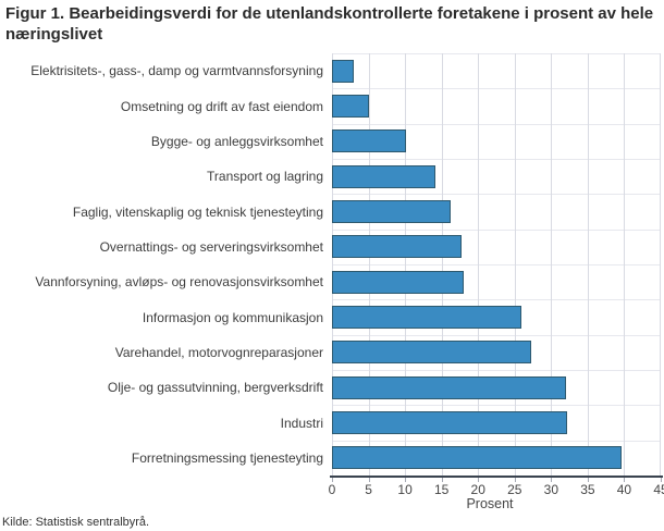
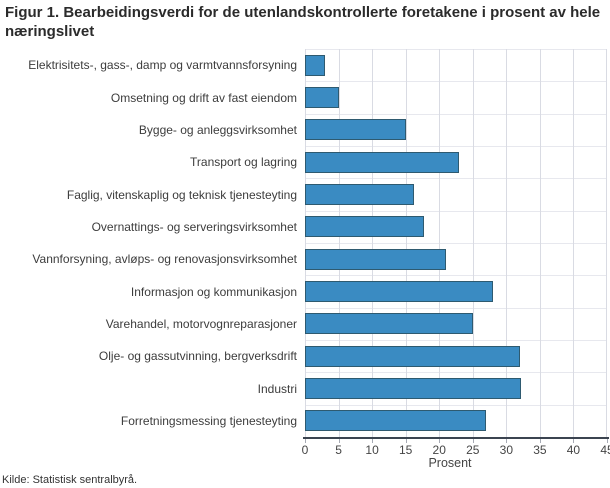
Bygge- og anleggsvirksomhet: 10 -> 15
Transport og lagring: 14 -> 23
Vannforsyning, avløps- og renovasjonsvirksomhet: 18 -> 21
Informasjon og kommunikasjon: 26 -> 28
Varehandel, motorvognreparasjoner: 27 -> 25
Forretningsmessing tjenesteyting: 40 -> 27
